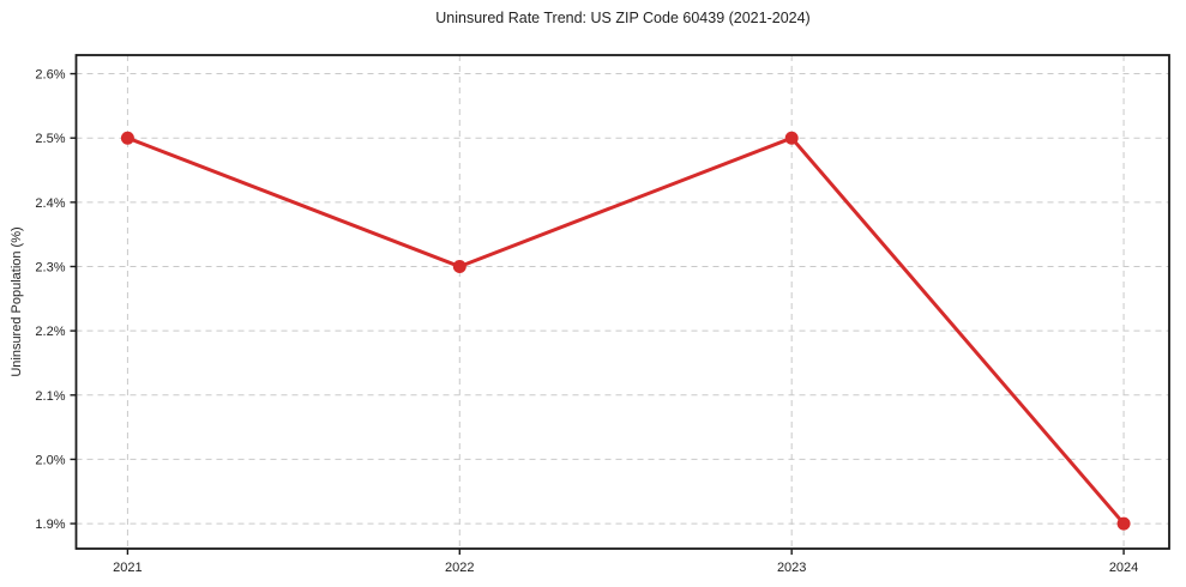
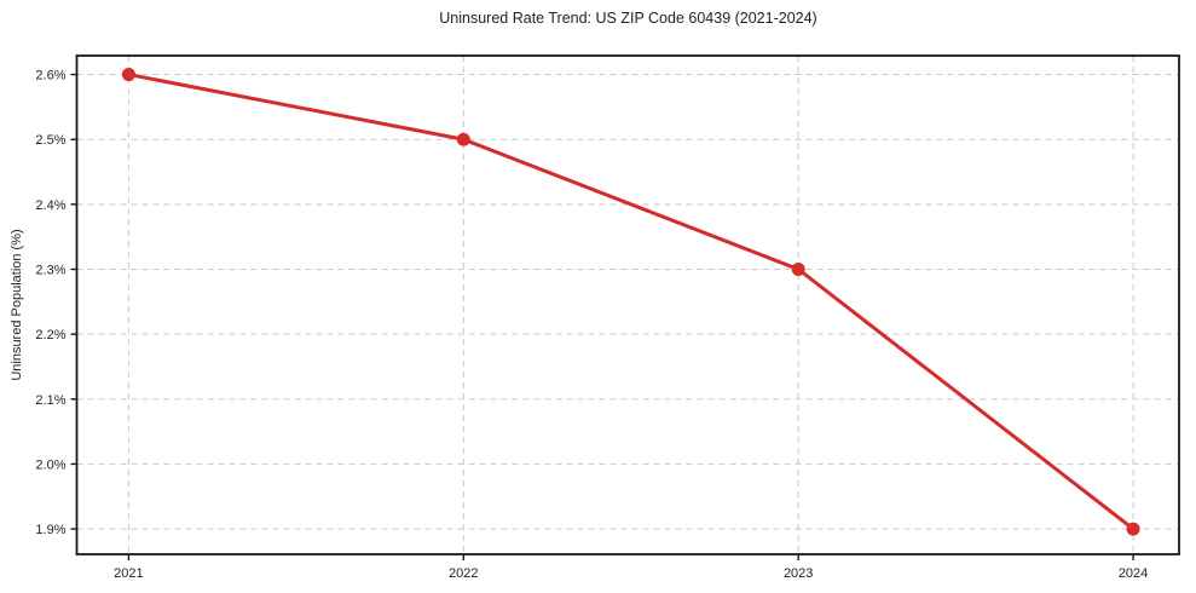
2021: 2.5% -> 2.6%
2022: 2.3% -> 2.5%
2023: 2.5% -> 2.3%
